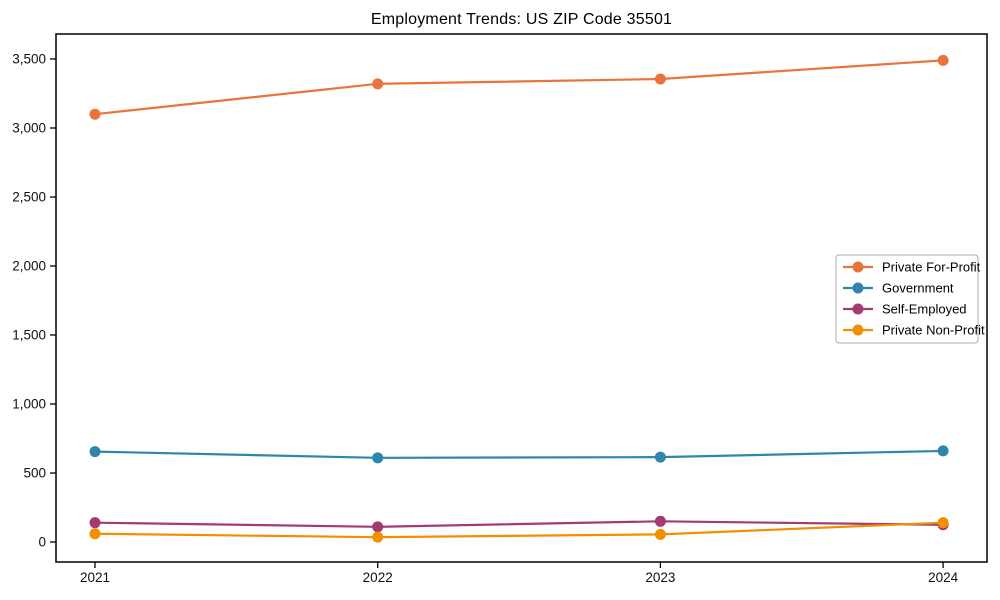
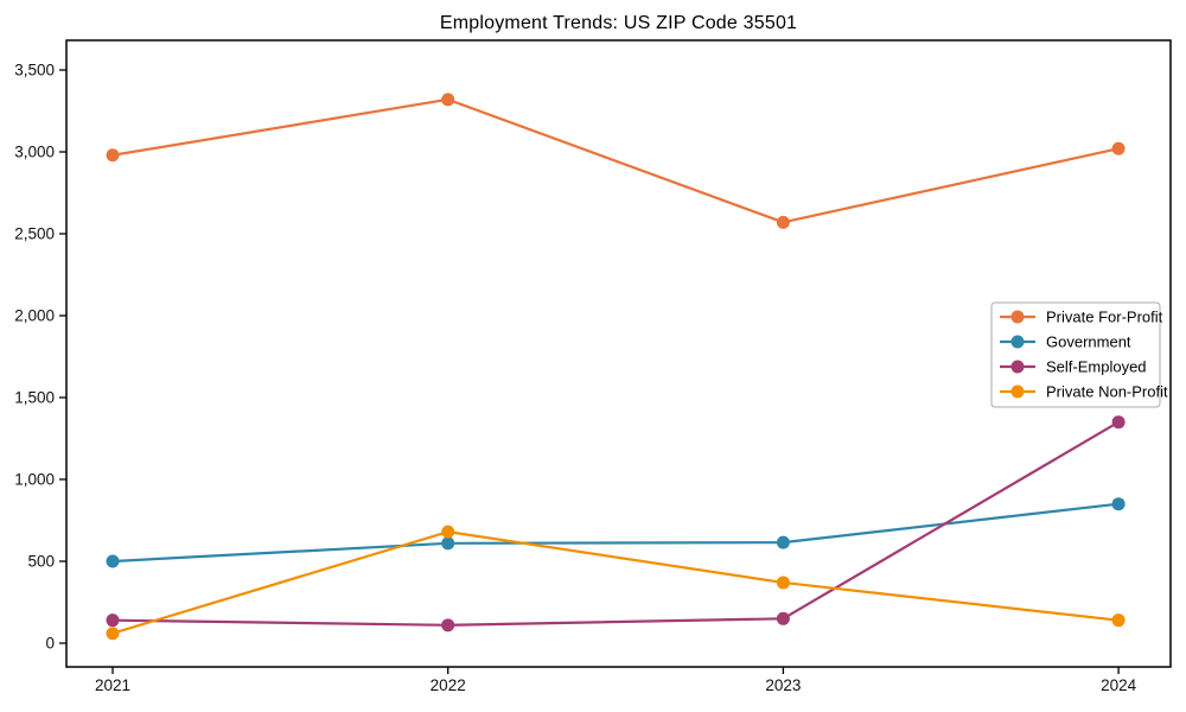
Private For-Profit/2021: 3100 -> 2980
Government/2021: 660 -> 500
Private Non-Profit/2022: 40 -> 680
Private For-Profit/2023: 3360 -> 2570
Private Non-Profit/2023: 60 -> 370
Private For-Profit/2024: 3490 -> 3020
Government/2024: 660 -> 850
Self-Employed/2024: 120 -> 1350
